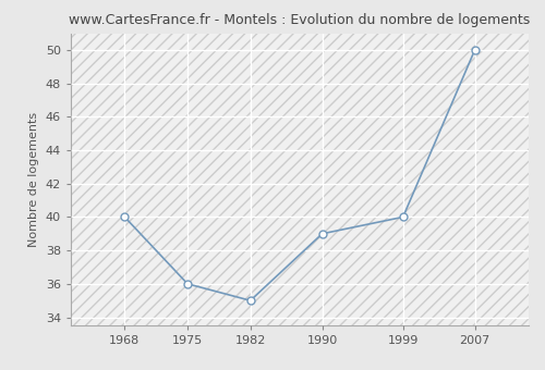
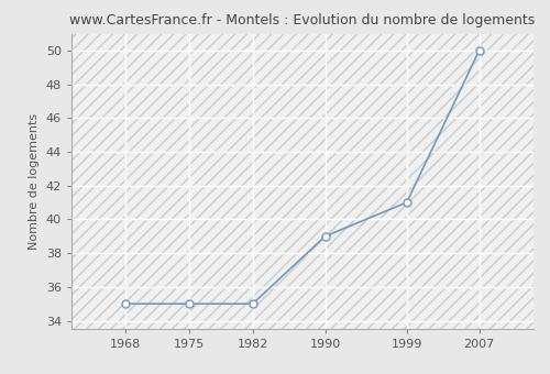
1968: 40 -> 35
1975: 36 -> 35
1999: 40 -> 41
